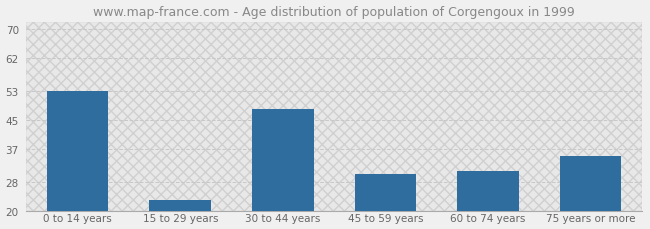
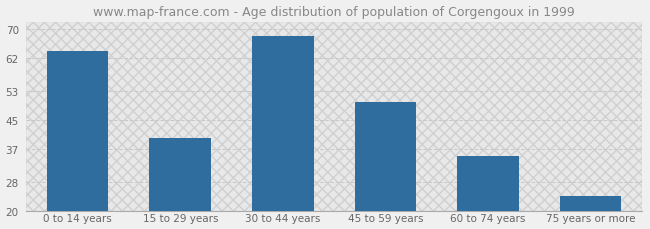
0 to 14 years: 53 -> 64
15 to 29 years: 23 -> 40
30 to 44 years: 48 -> 68
45 to 59 years: 30 -> 50
60 to 74 years: 31 -> 35
75 years or more: 35 -> 24
